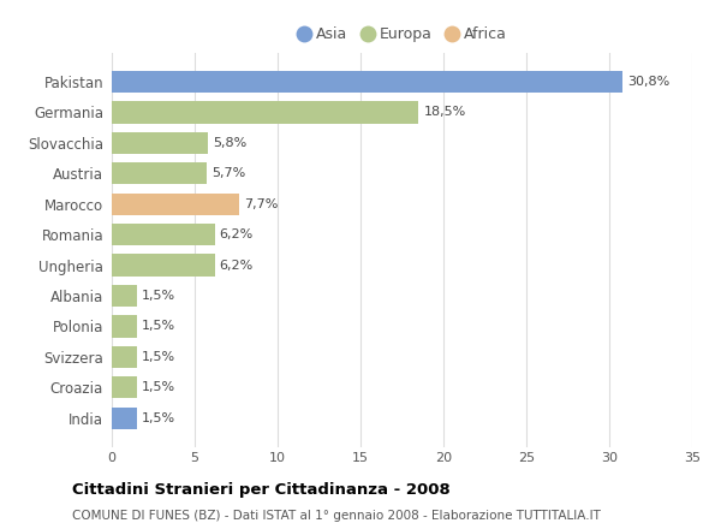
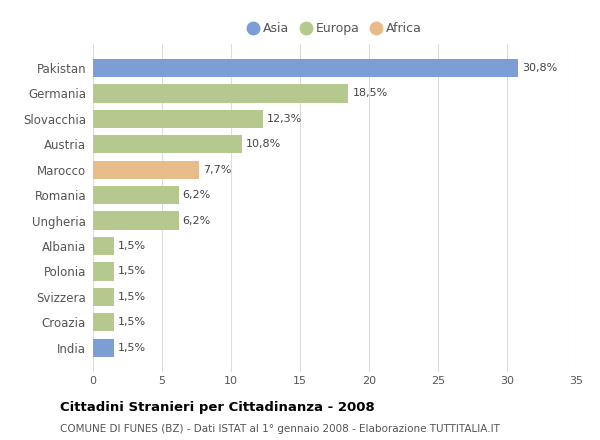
Slovacchia: 5,8% -> 12,3%
Austria: 5,7% -> 10,8%
